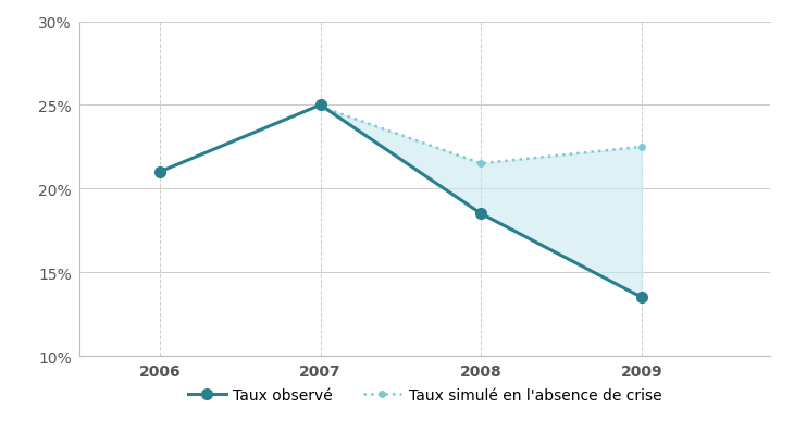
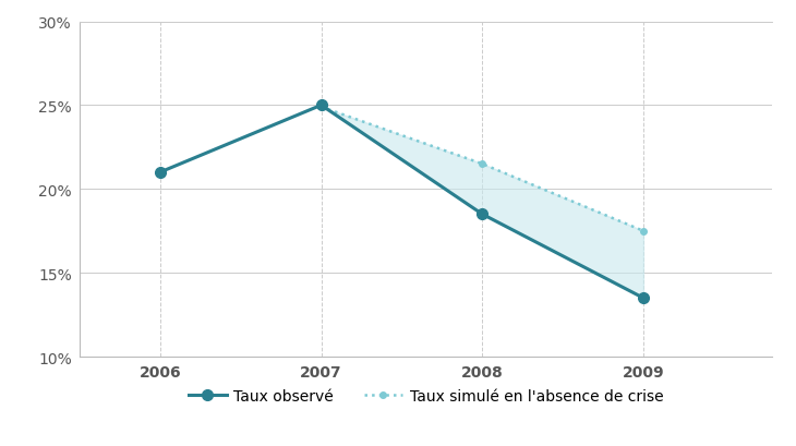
Taux simulé en l'absence de crise/2009: 22.5% -> 17.5%
